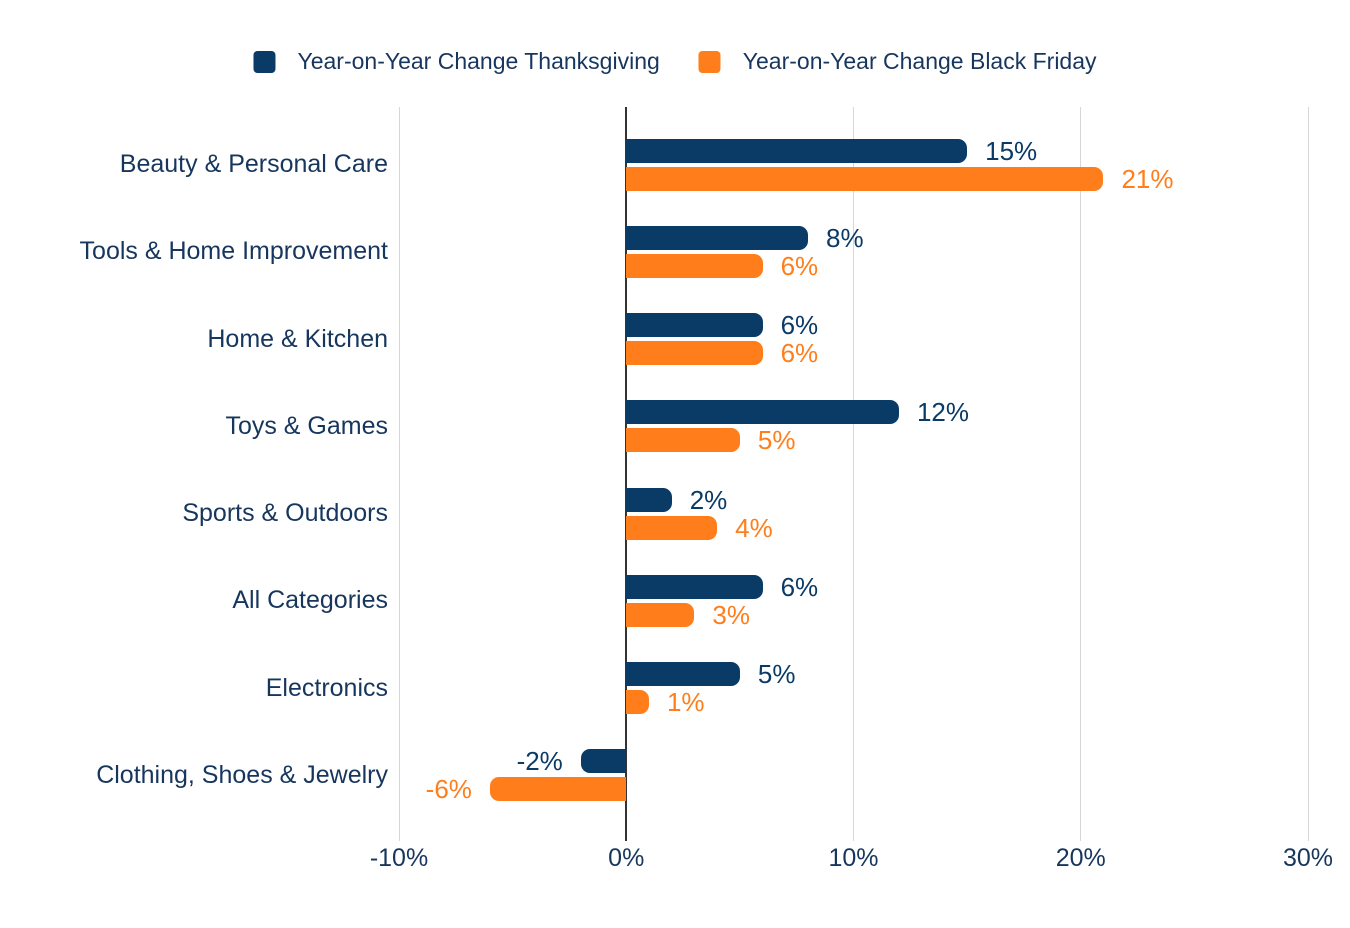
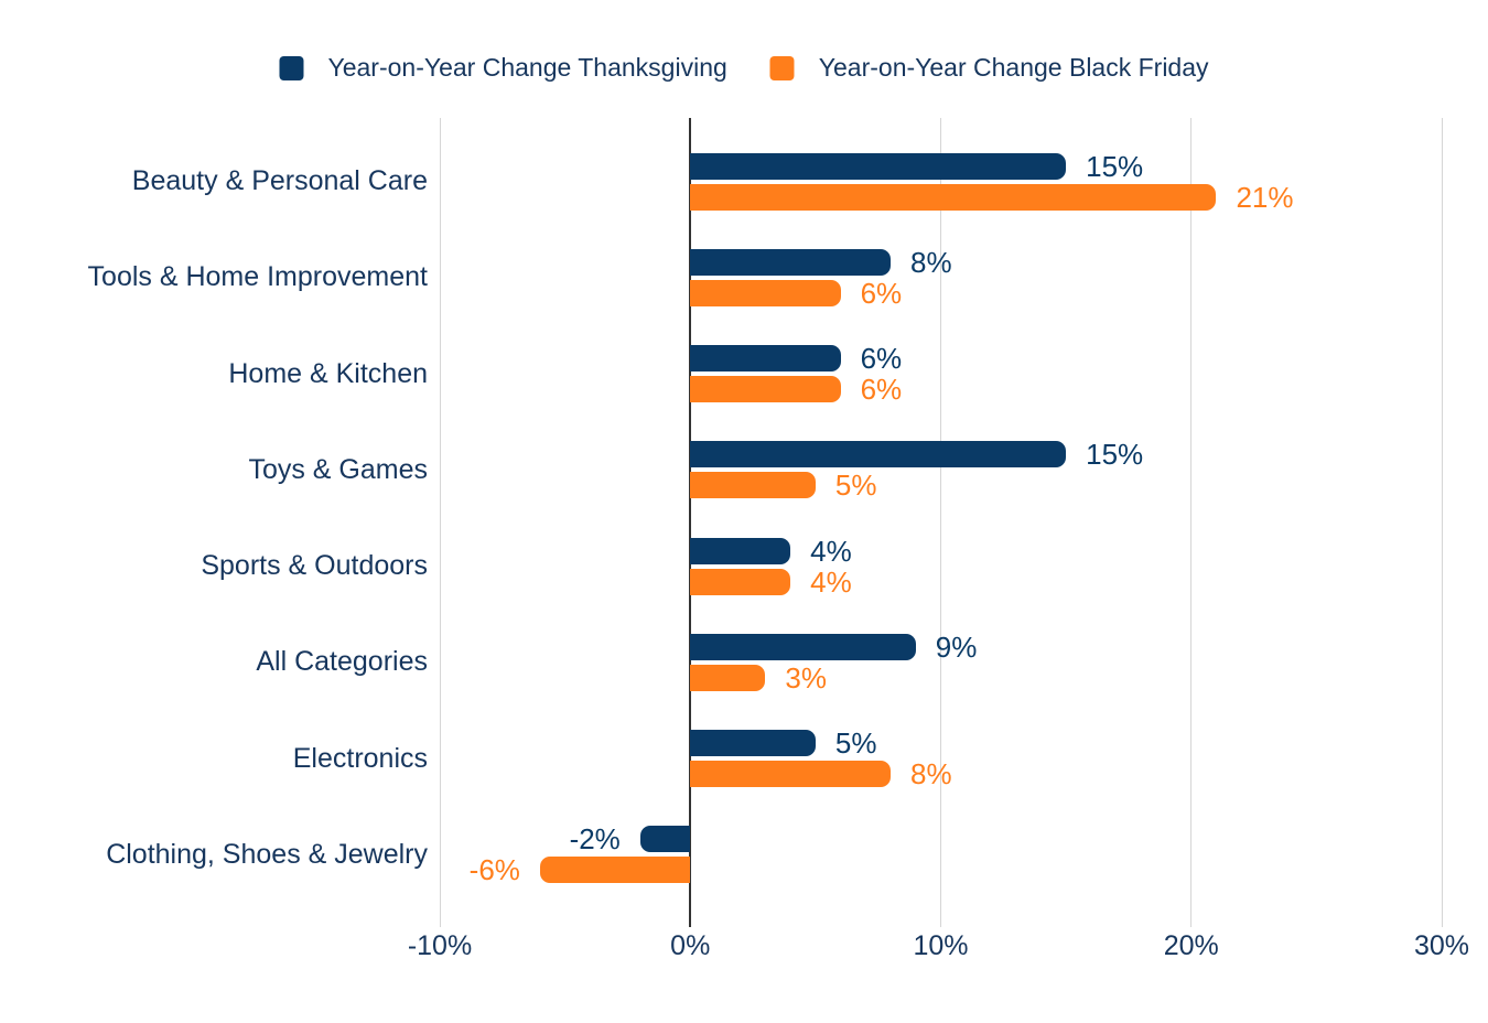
Year-on-Year Change Thanksgiving/Toys & Games: 12% -> 15%
Year-on-Year Change Thanksgiving/Sports & Outdoors: 2% -> 4%
Year-on-Year Change Thanksgiving/All Categories: 6% -> 9%
Year-on-Year Change Black Friday/Electronics: 1% -> 8%
